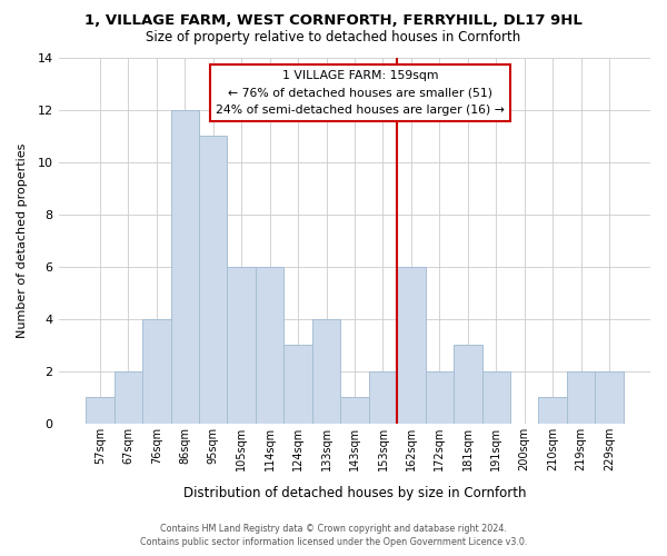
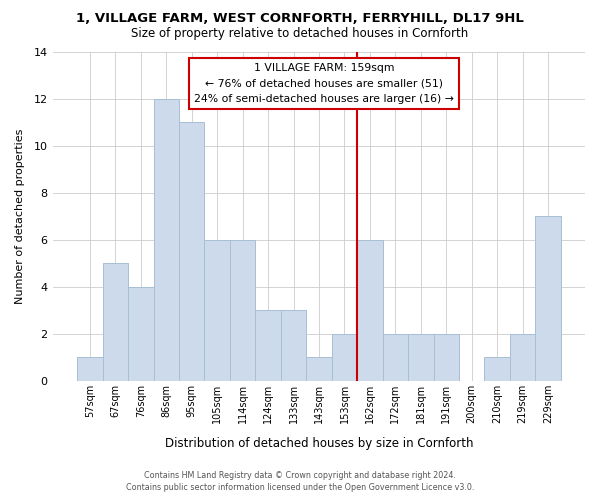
67sqm: 2 -> 5
133sqm: 4 -> 3
181sqm: 3 -> 2
229sqm: 2 -> 7
